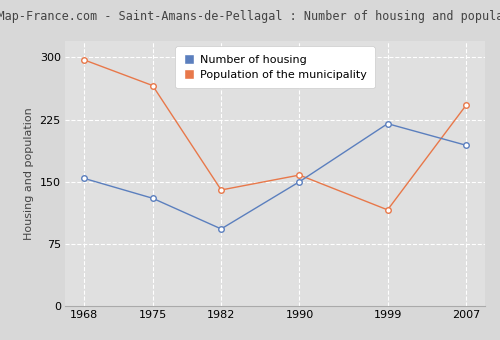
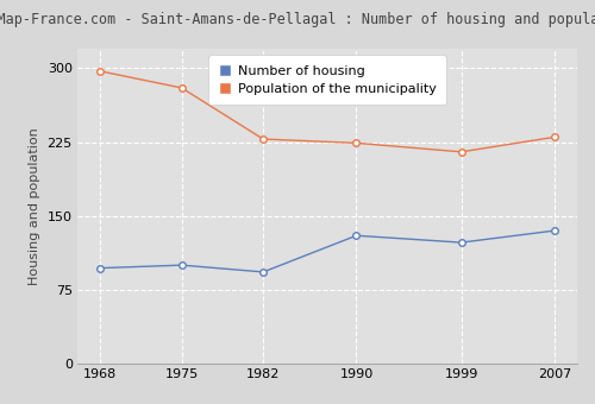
Number of housing/1968: 154 -> 97
Number of housing/1975: 130 -> 100
Population of the municipality/1975: 266 -> 280
Population of the municipality/1982: 140 -> 228
Number of housing/1990: 150 -> 130
Population of the municipality/1990: 158 -> 224
Number of housing/1999: 220 -> 123
Population of the municipality/1999: 116 -> 215
Number of housing/2007: 194 -> 135
Population of the municipality/2007: 242 -> 230
